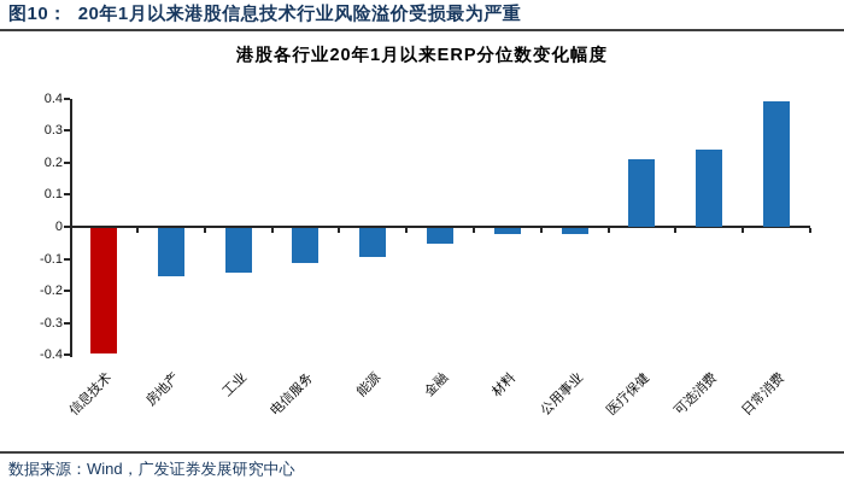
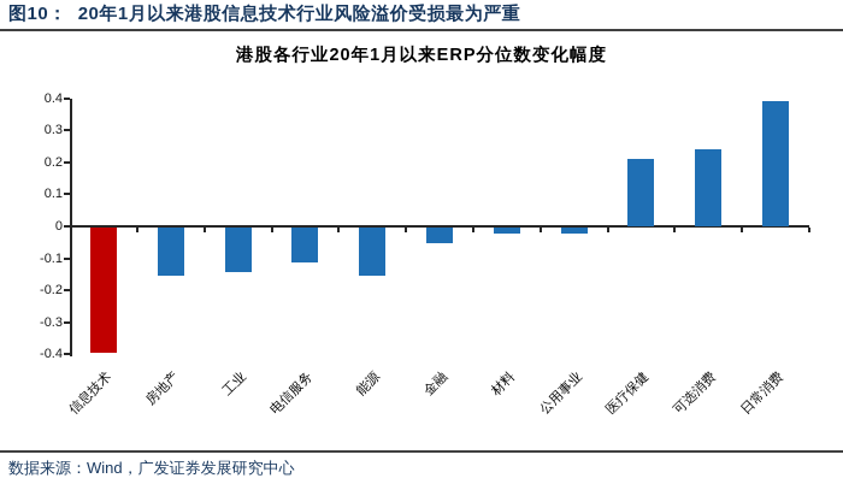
能源: -0.09 -> -0.15
